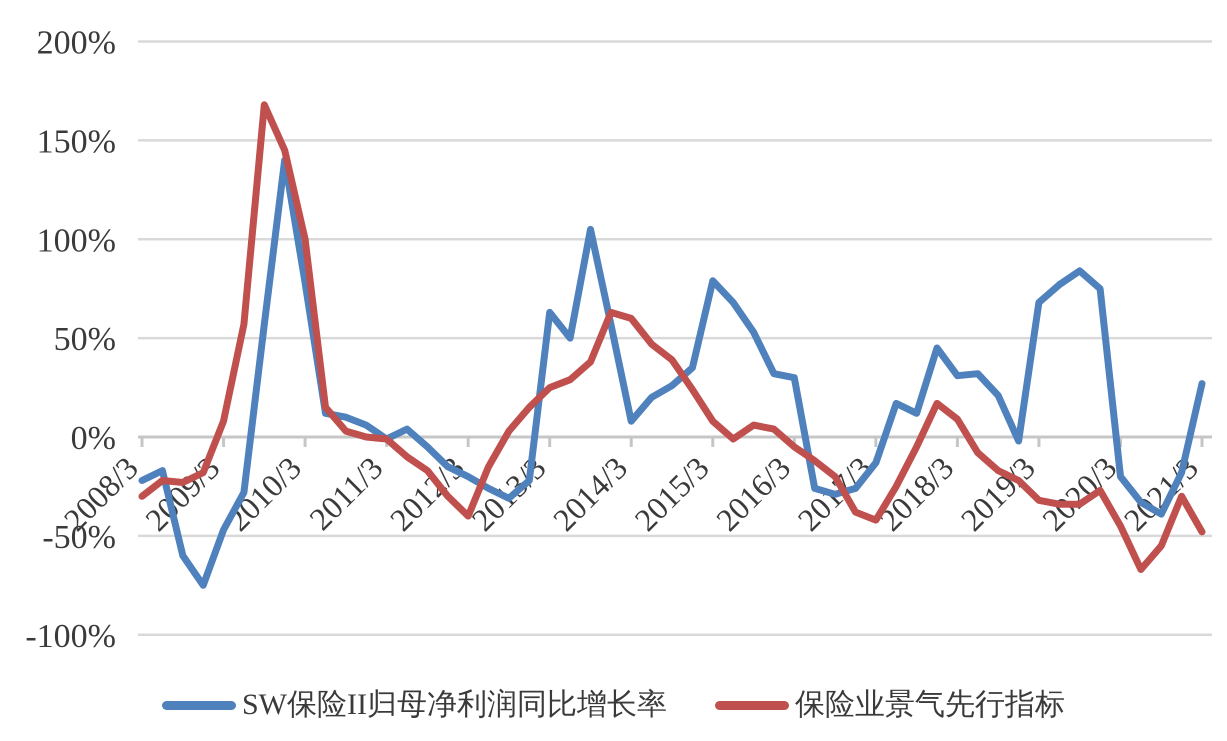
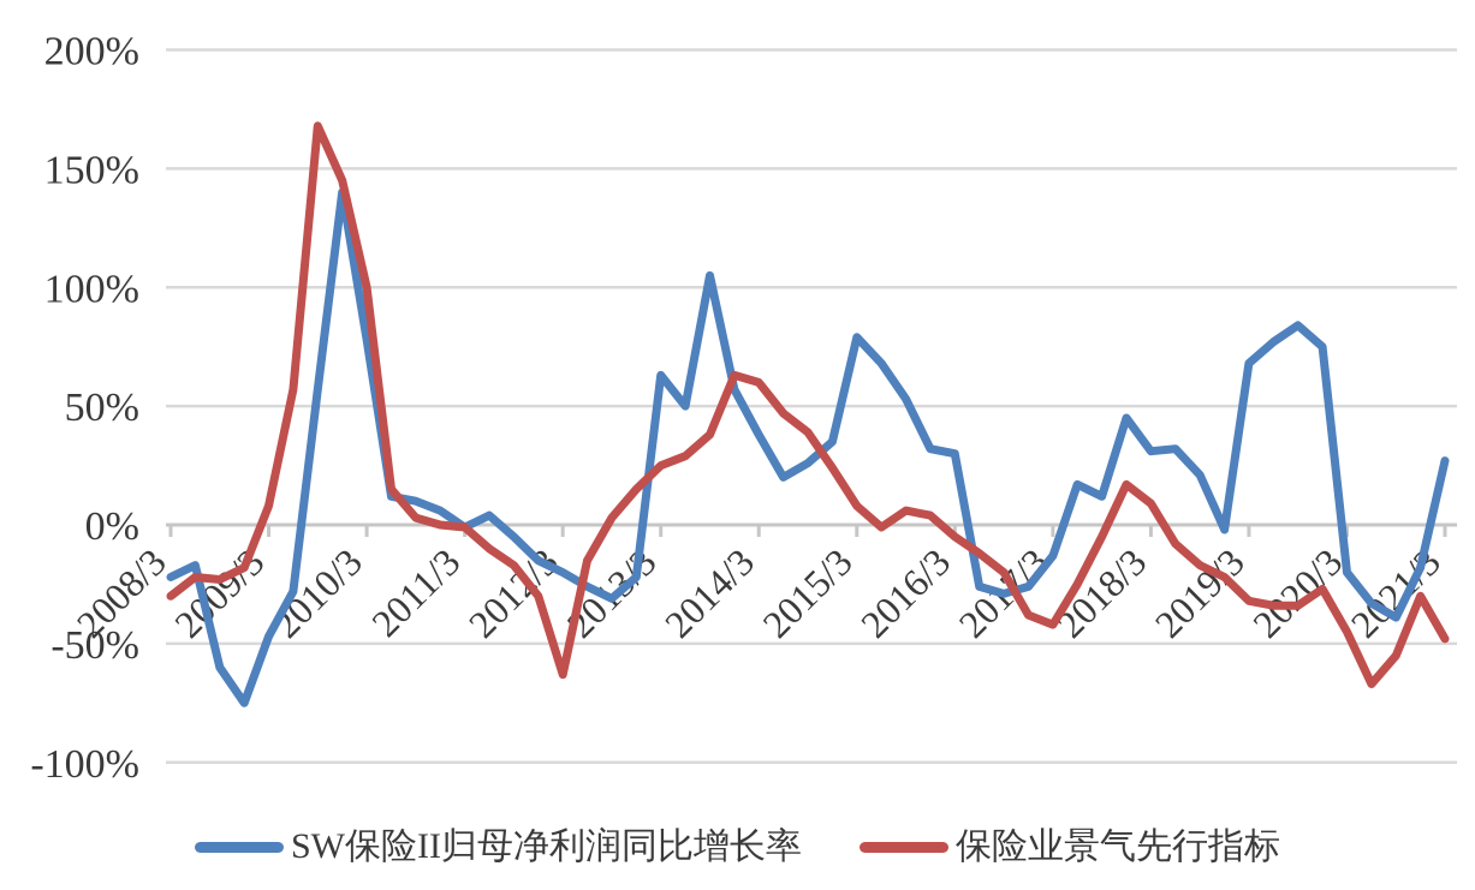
保险业景气先行指标/2012/3: -40% -> -63%
SW保险II归母净利润同比增长率/2014/3: 8% -> 38%
